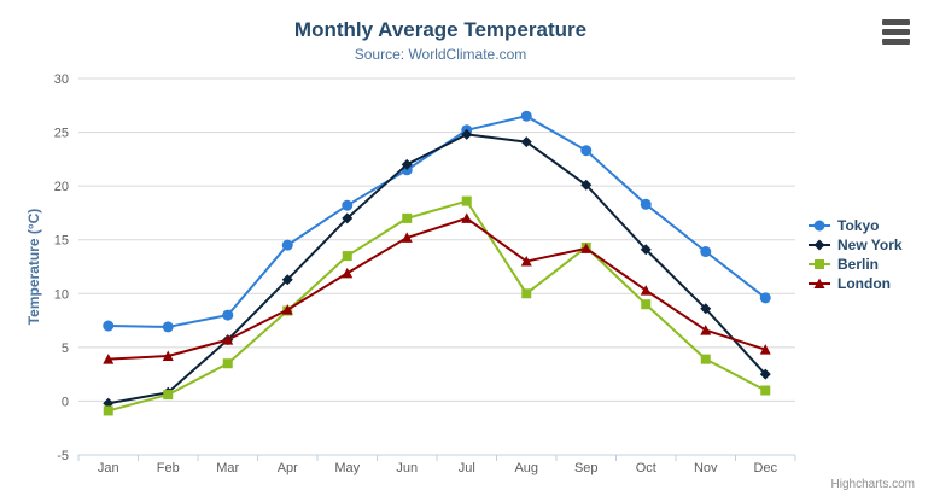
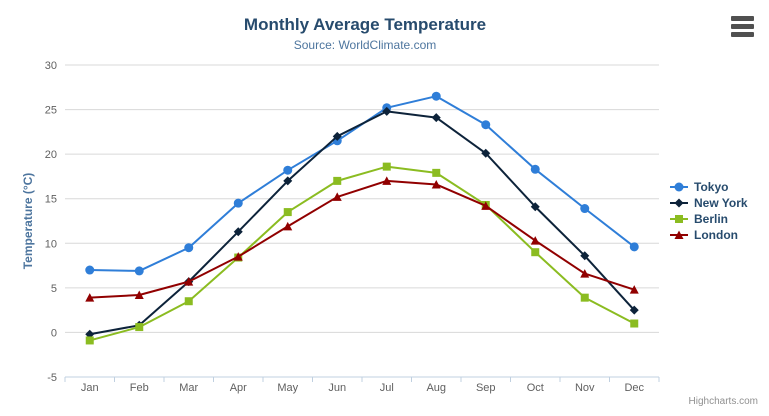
Tokyo/Mar: 8 -> 10
Berlin/Aug: 10 -> 18
London/Aug: 13 -> 17
